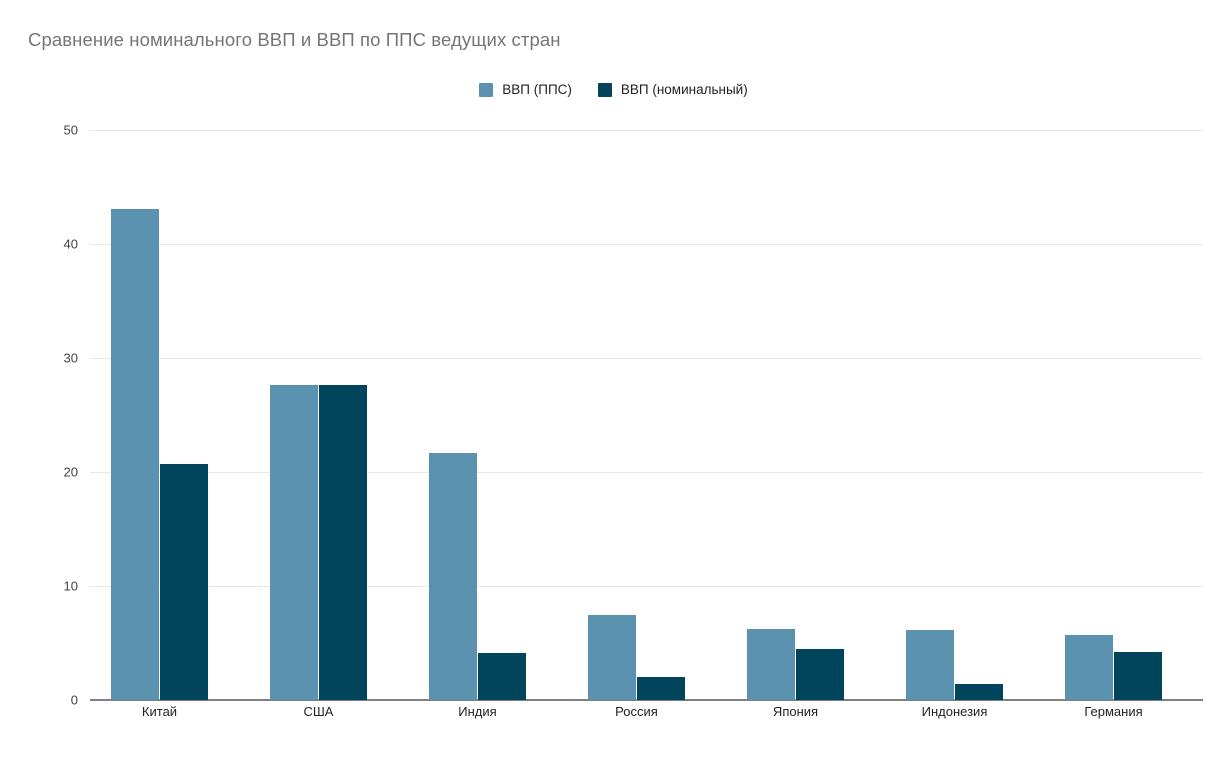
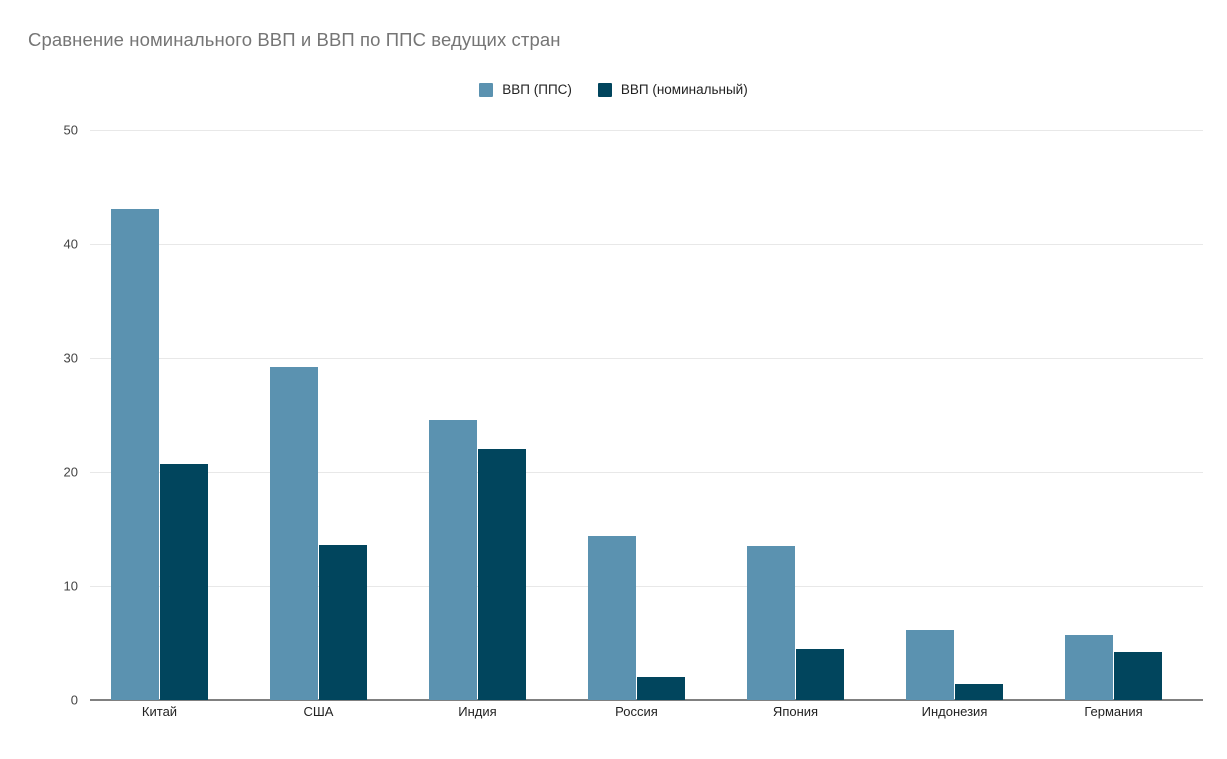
ВВП (ППС)/США: 27.6 -> 29.2
ВВП (номинальный)/США: 27.6 -> 13.6
ВВП (ППС)/Индия: 21.7 -> 24.6
ВВП (номинальный)/Индия: 4.1 -> 22.0
ВВП (ППС)/Россия: 7.5 -> 14.4
ВВП (ППС)/Япония: 6.2 -> 13.5
